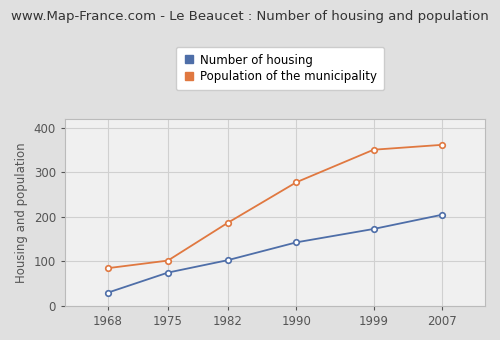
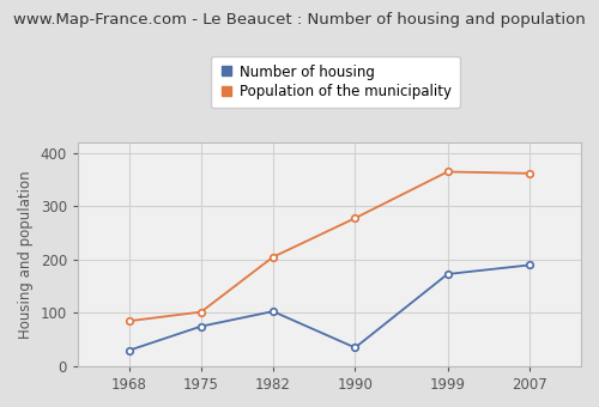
Population of the municipality/1982: 187 -> 205
Number of housing/1990: 143 -> 35
Population of the municipality/1999: 351 -> 365
Number of housing/2007: 205 -> 190
